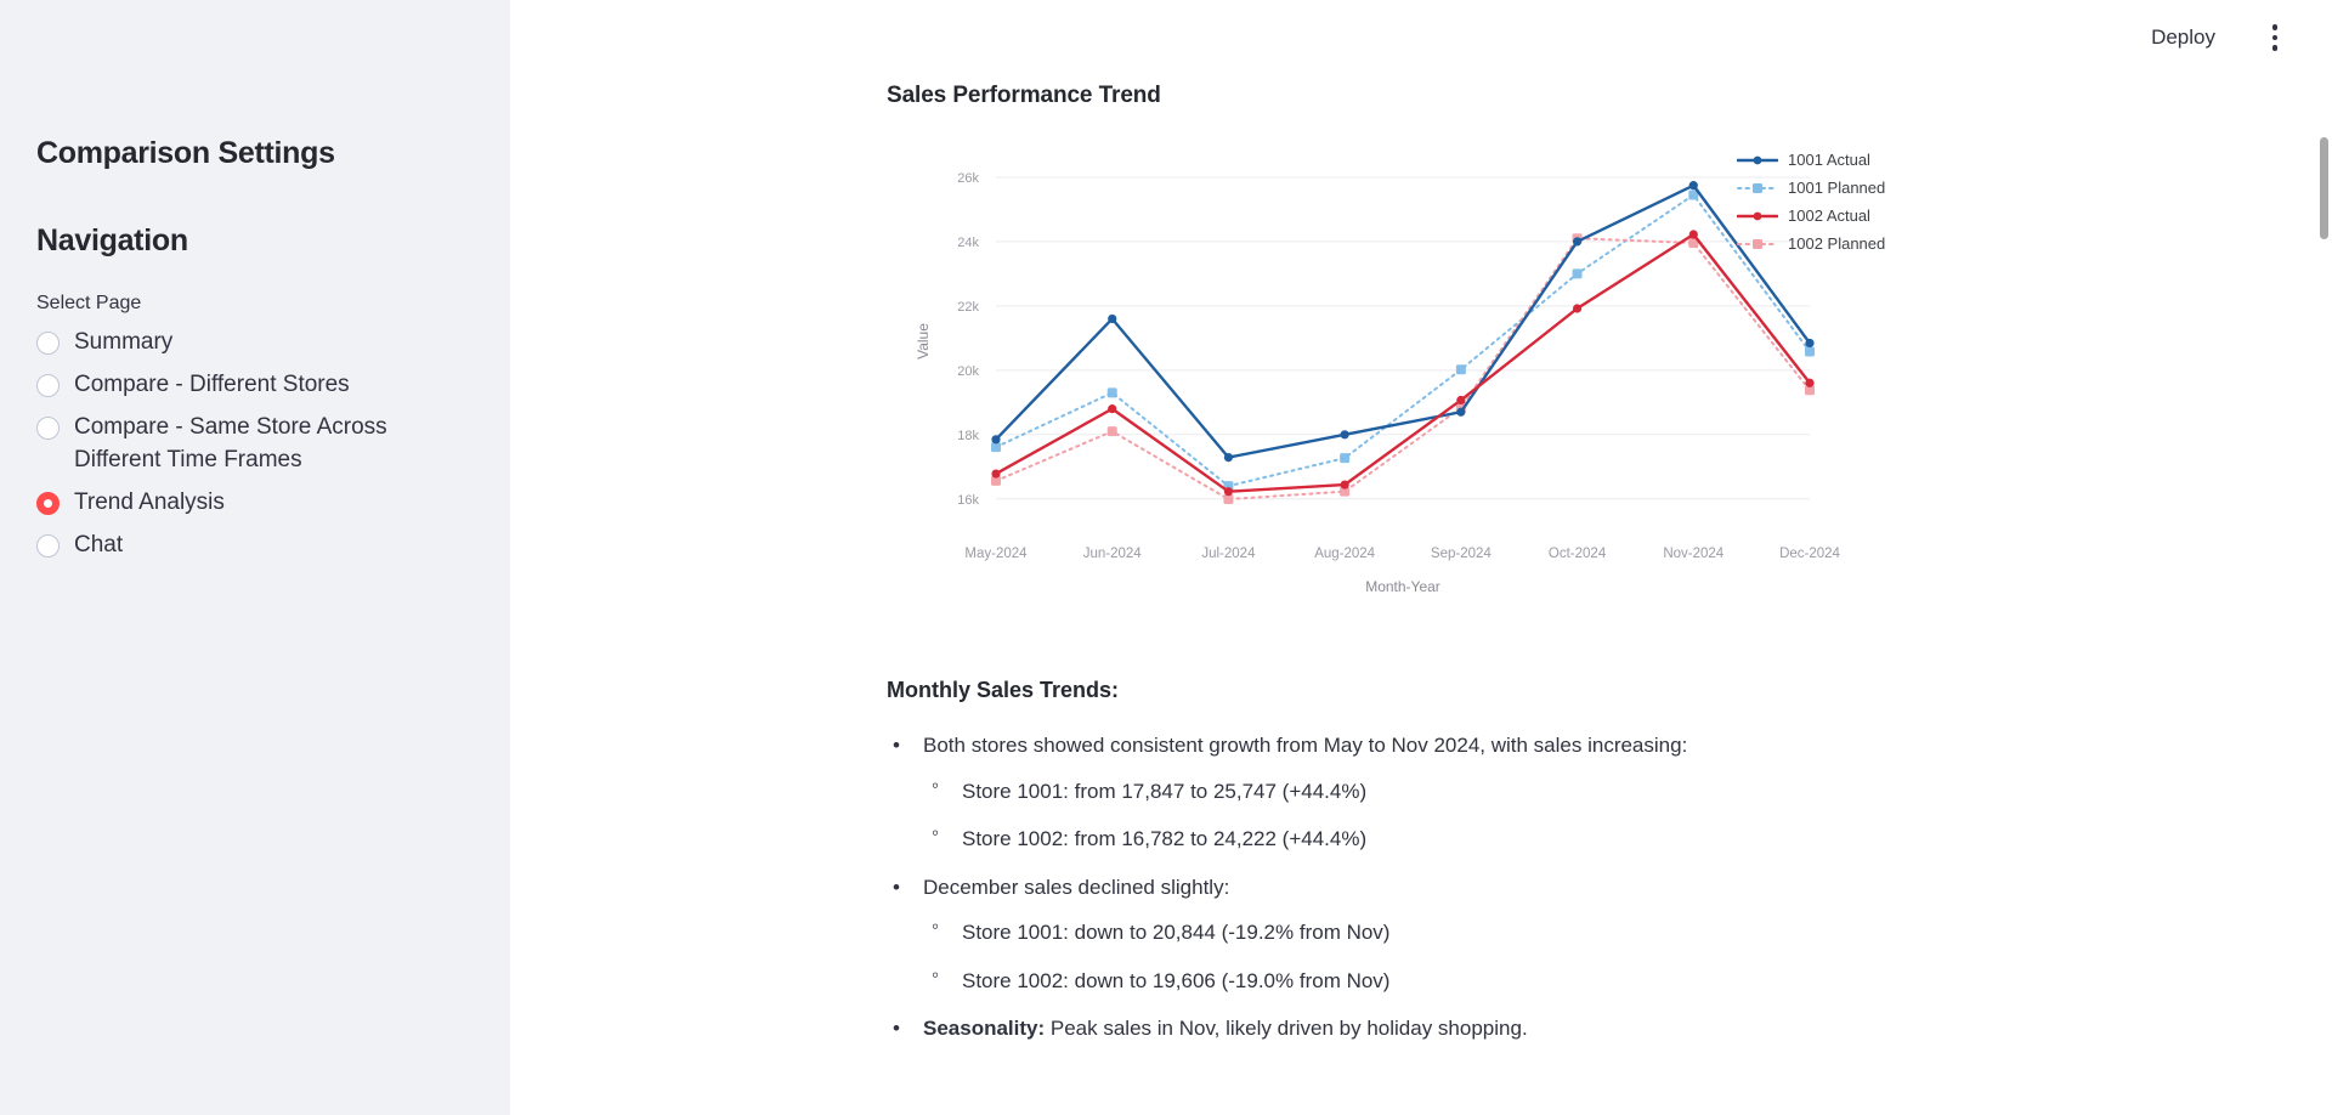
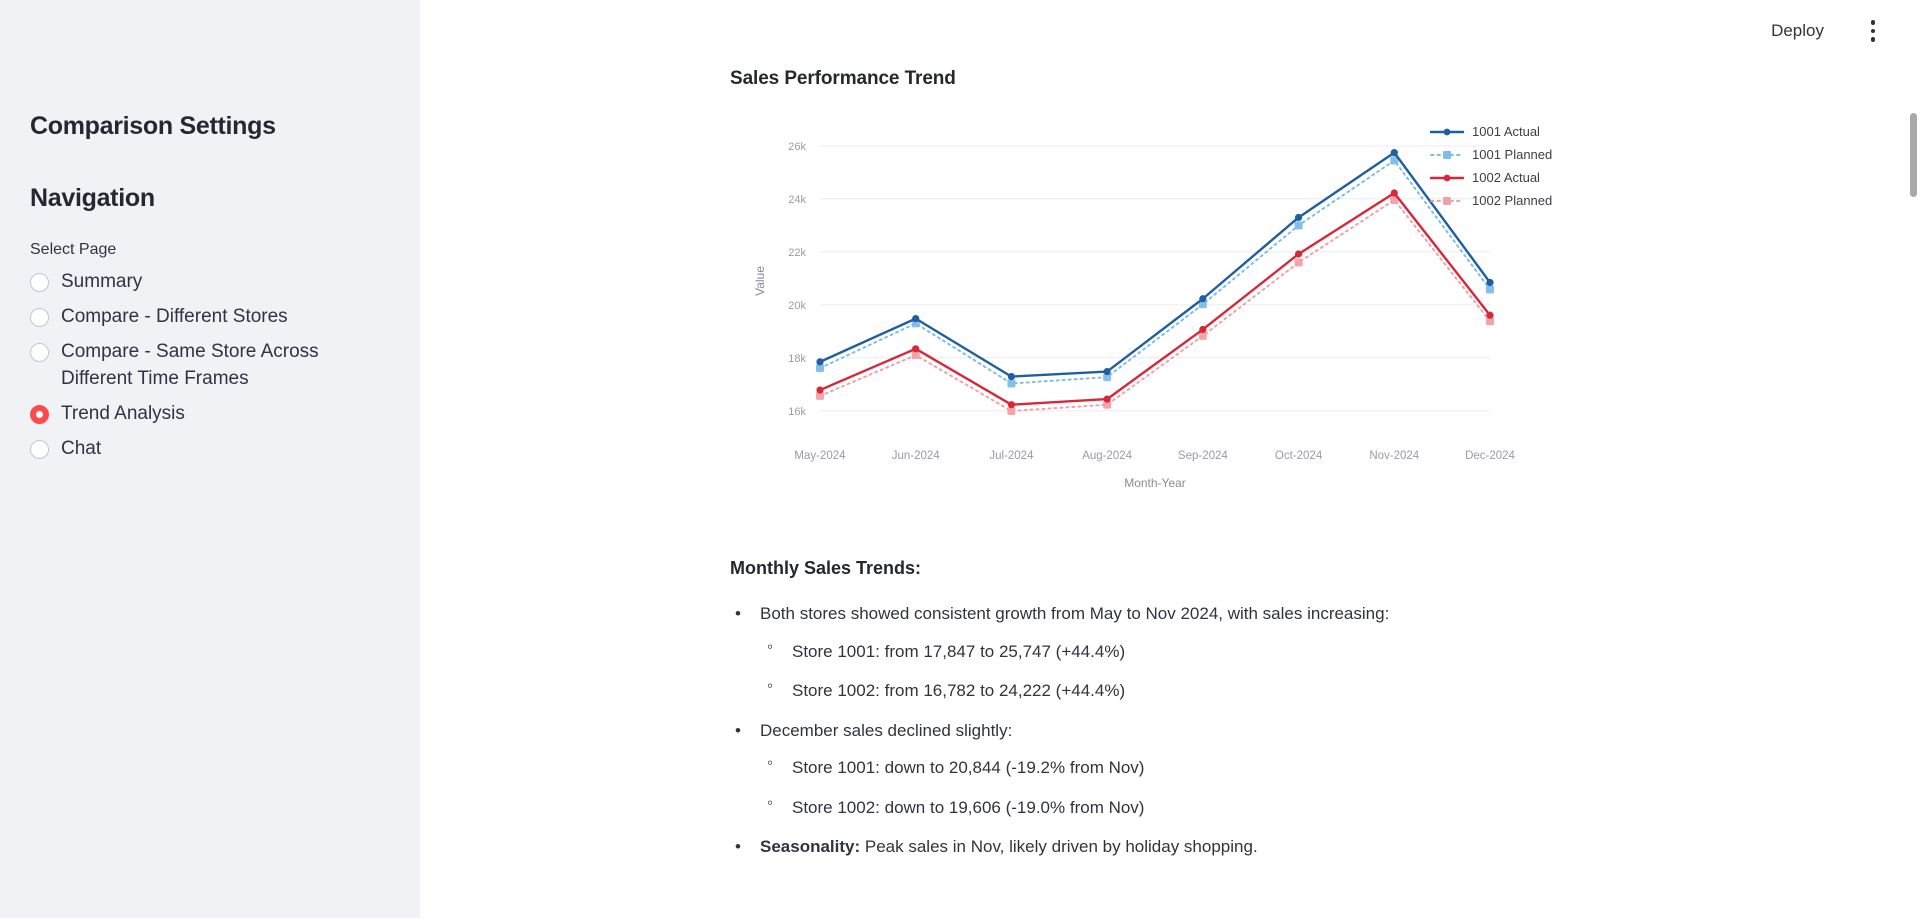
1001 Actual/Jun-2024: 21.6k -> 19.5k
1002 Actual/Jun-2024: 18.8k -> 18.3k
1001 Planned/Jul-2024: 16.4k -> 17.0k
1001 Actual/Aug-2024: 18.0k -> 17.5k
1001 Actual/Sep-2024: 18.7k -> 20.2k
1001 Actual/Oct-2024: 24.0k -> 23.3k
1002 Planned/Oct-2024: 24.1k -> 21.6k
